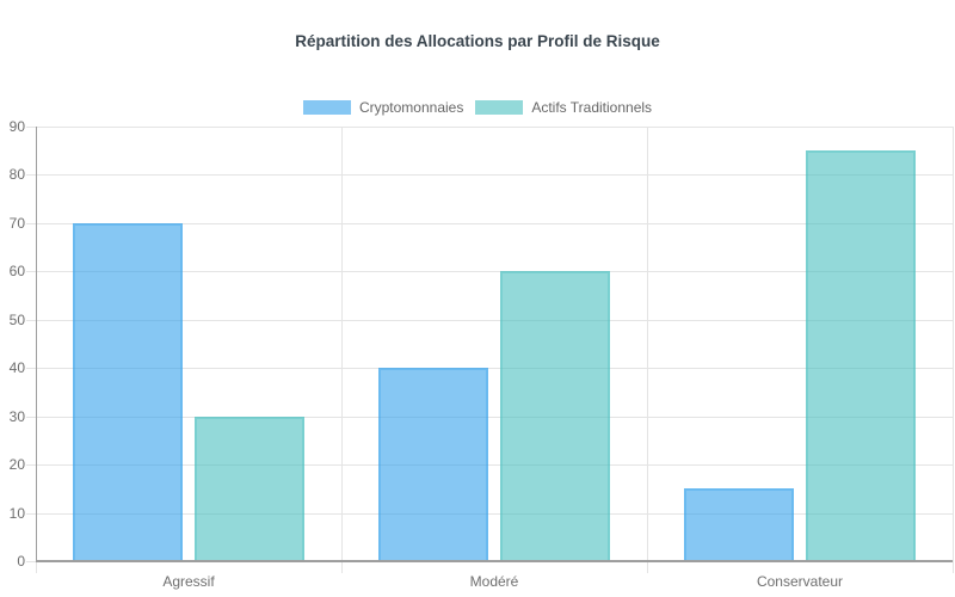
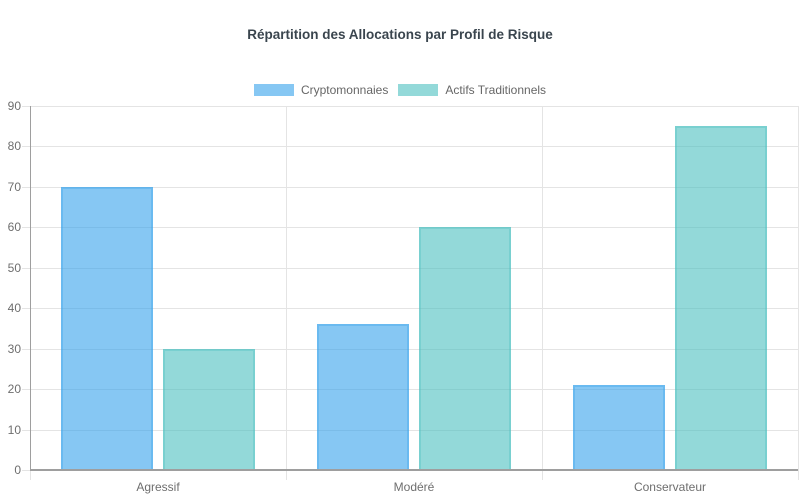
Cryptomonnaies/Modéré: 40 -> 36
Cryptomonnaies/Conservateur: 15 -> 21
